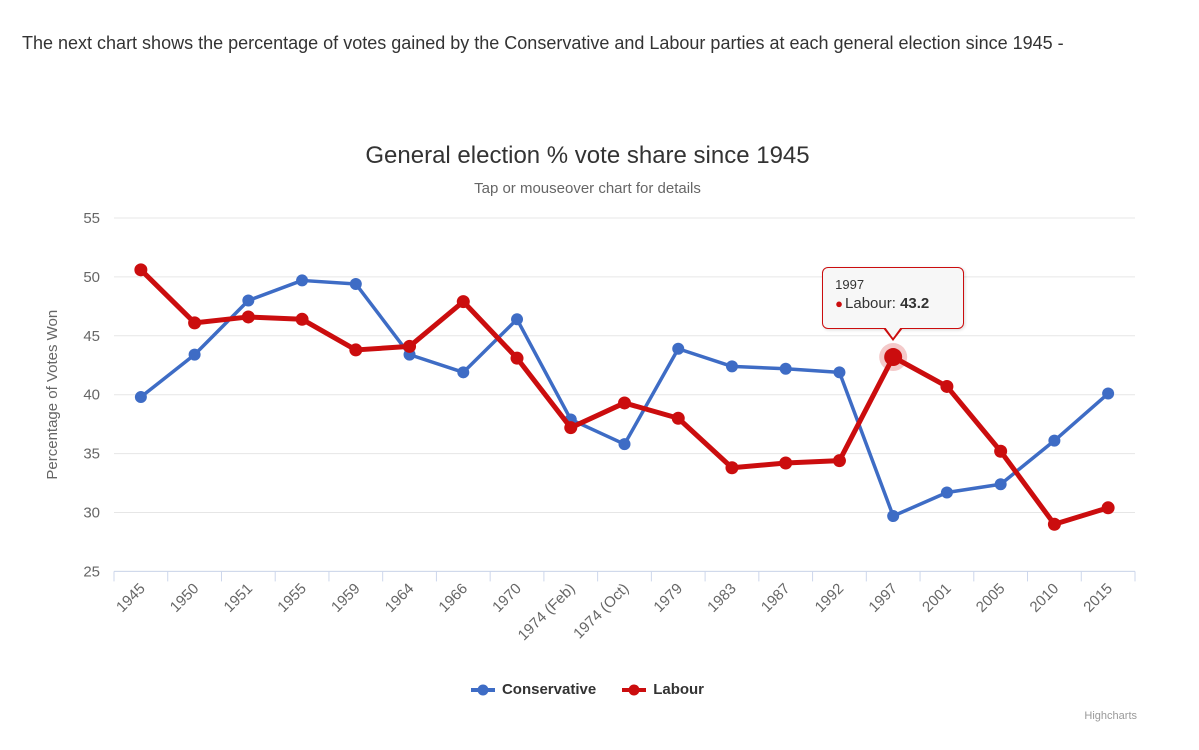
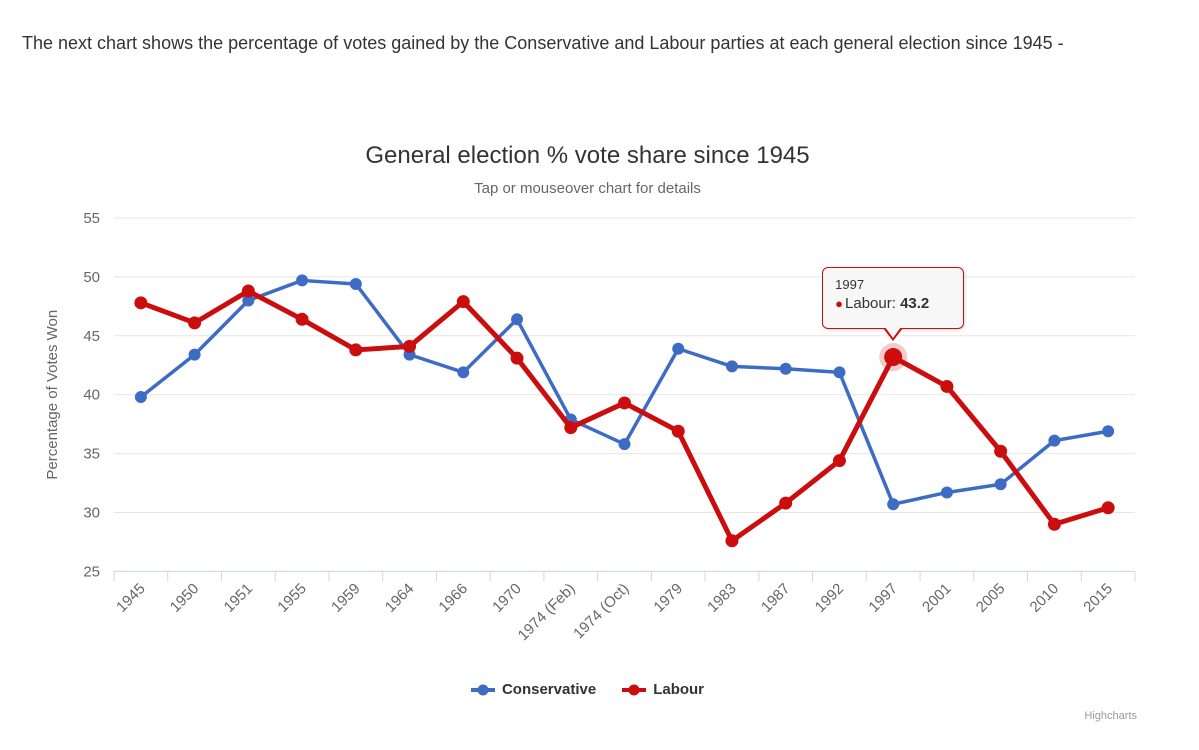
Labour/1945: 50.6 -> 47.8
Labour/1951: 46.6 -> 48.8
Labour/1979: 38.0 -> 36.9
Labour/1983: 33.8 -> 27.6
Labour/1987: 34.2 -> 30.8
Conservative/1997: 29.7 -> 30.7
Conservative/2015: 40.1 -> 36.9
